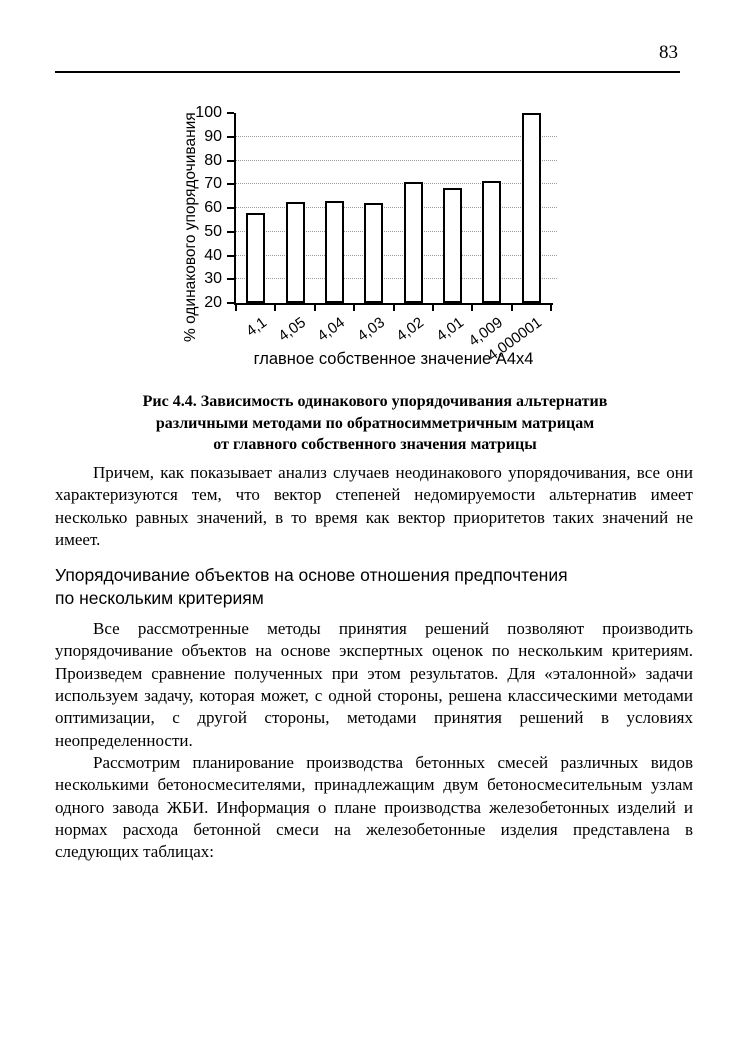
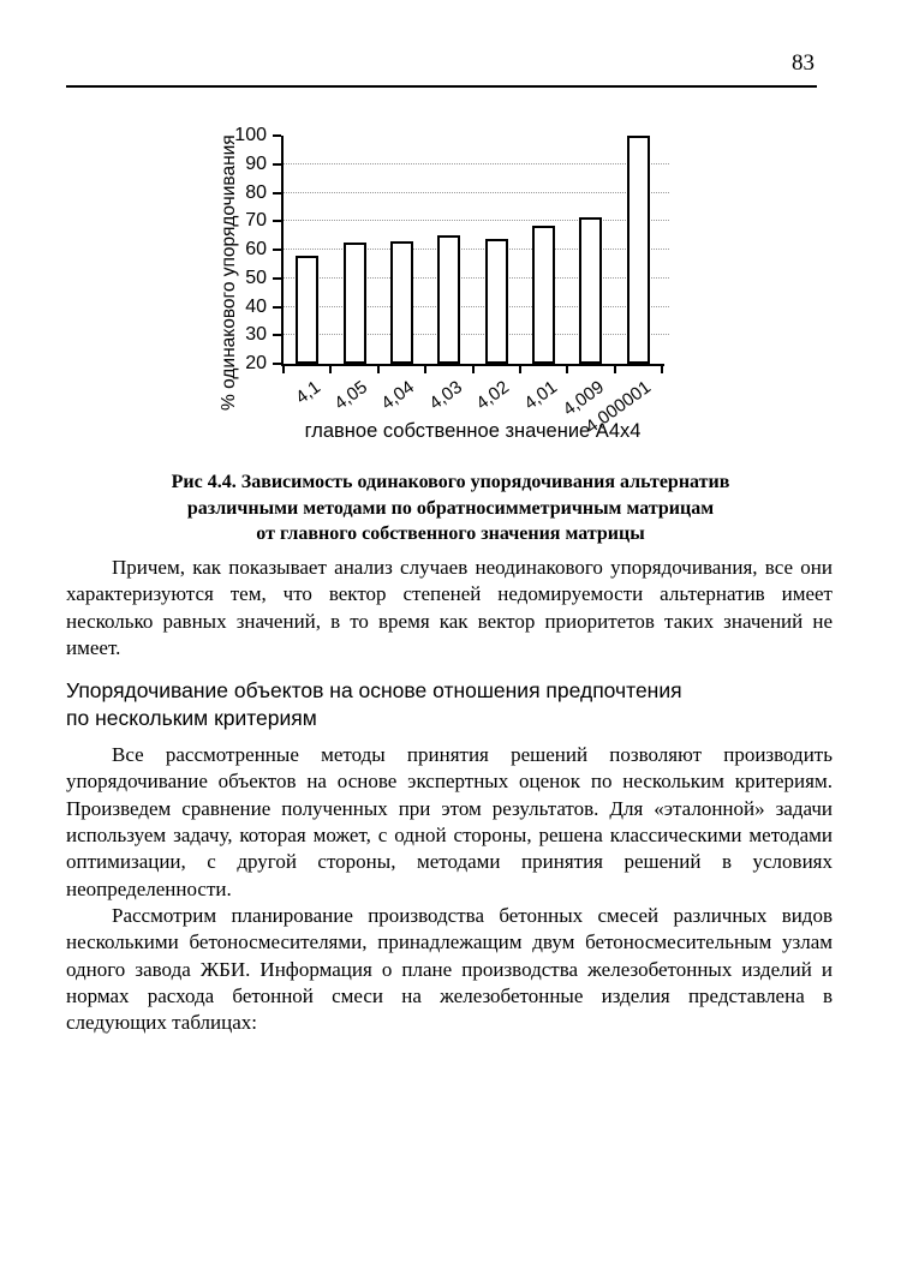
4,03: 62 -> 65
4,02: 71 -> 64
